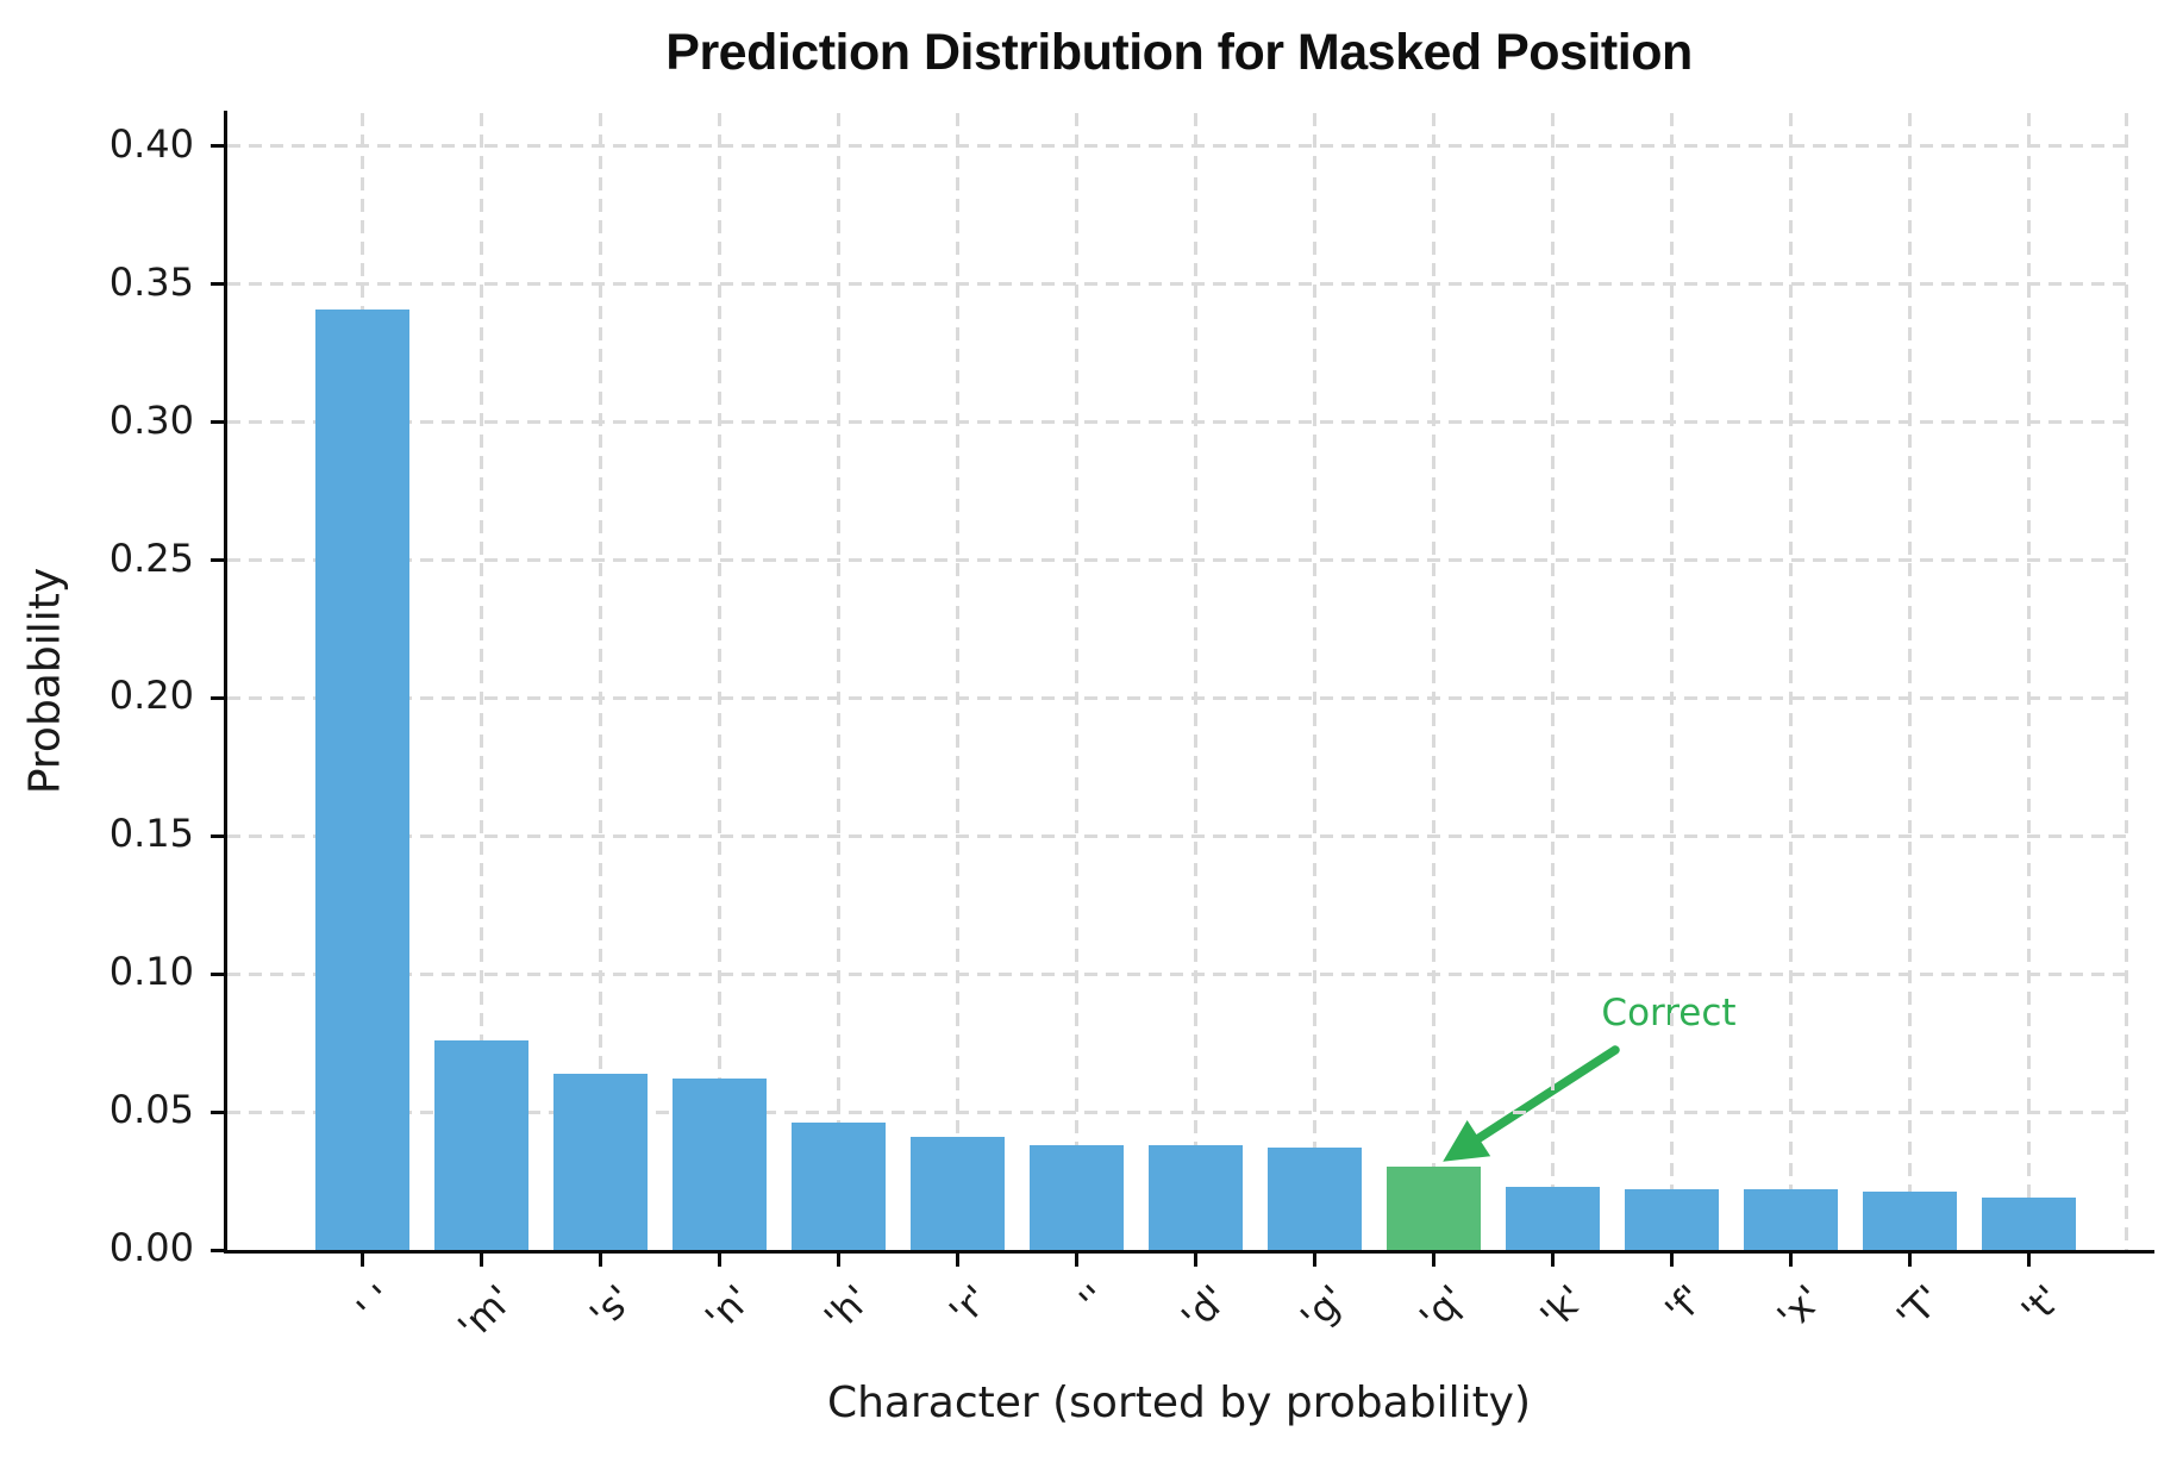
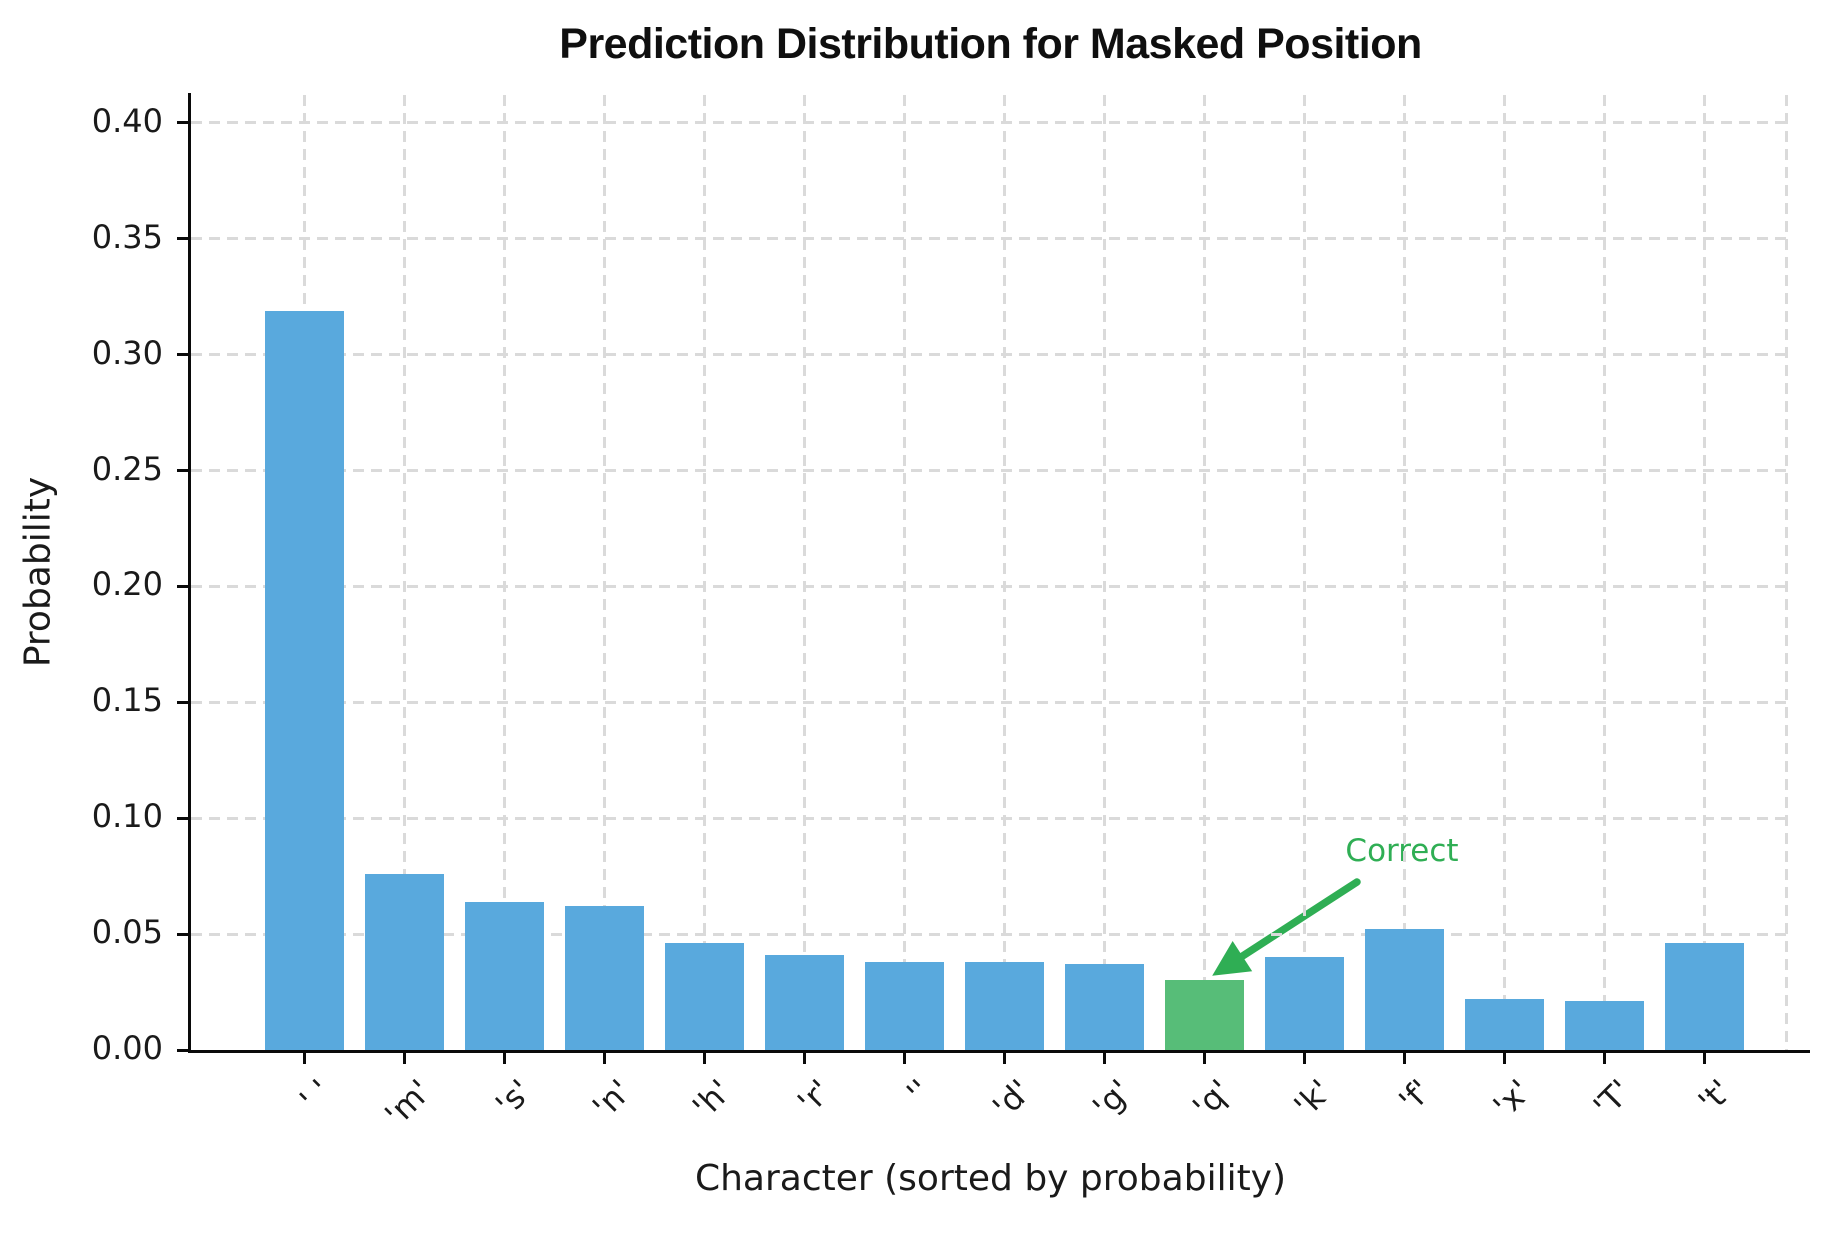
' ': 0.341 -> 0.319
'k': 0.023 -> 0.040
'f': 0.022 -> 0.052
't': 0.019 -> 0.046
